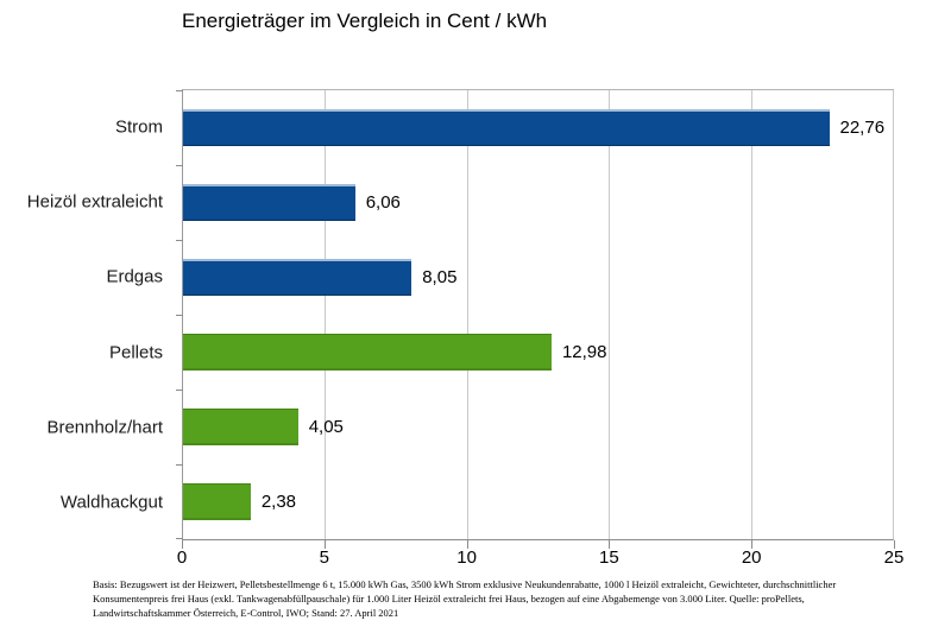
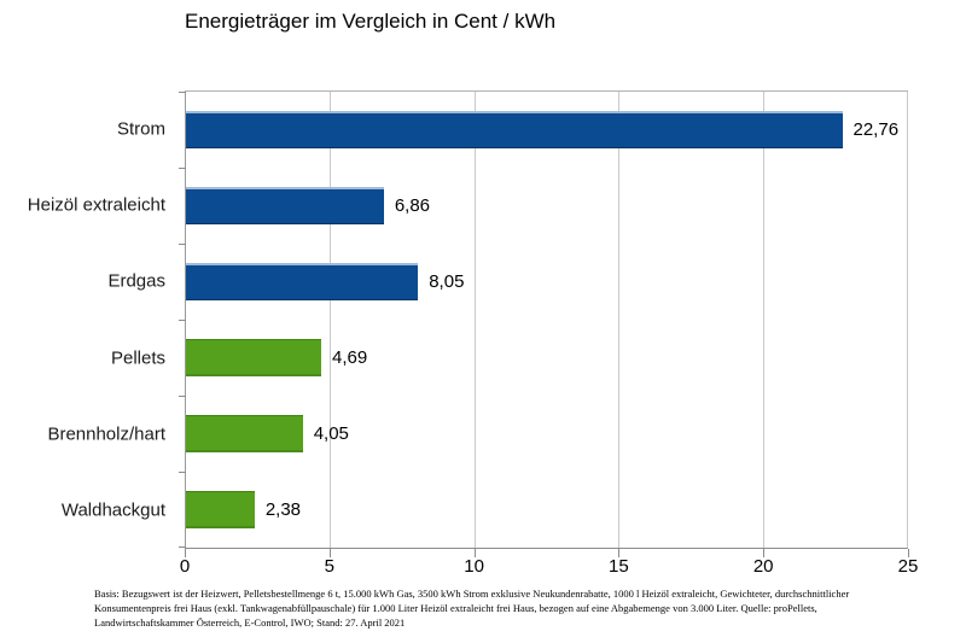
Heizöl extraleicht: 6,06 -> 6,86
Pellets: 12,98 -> 4,69
